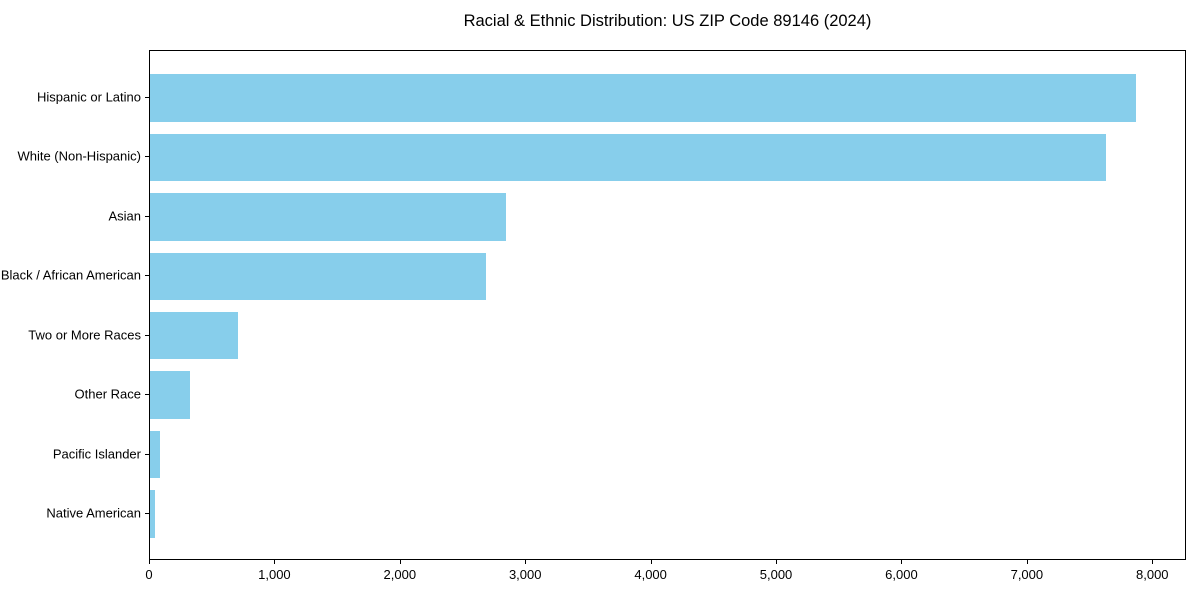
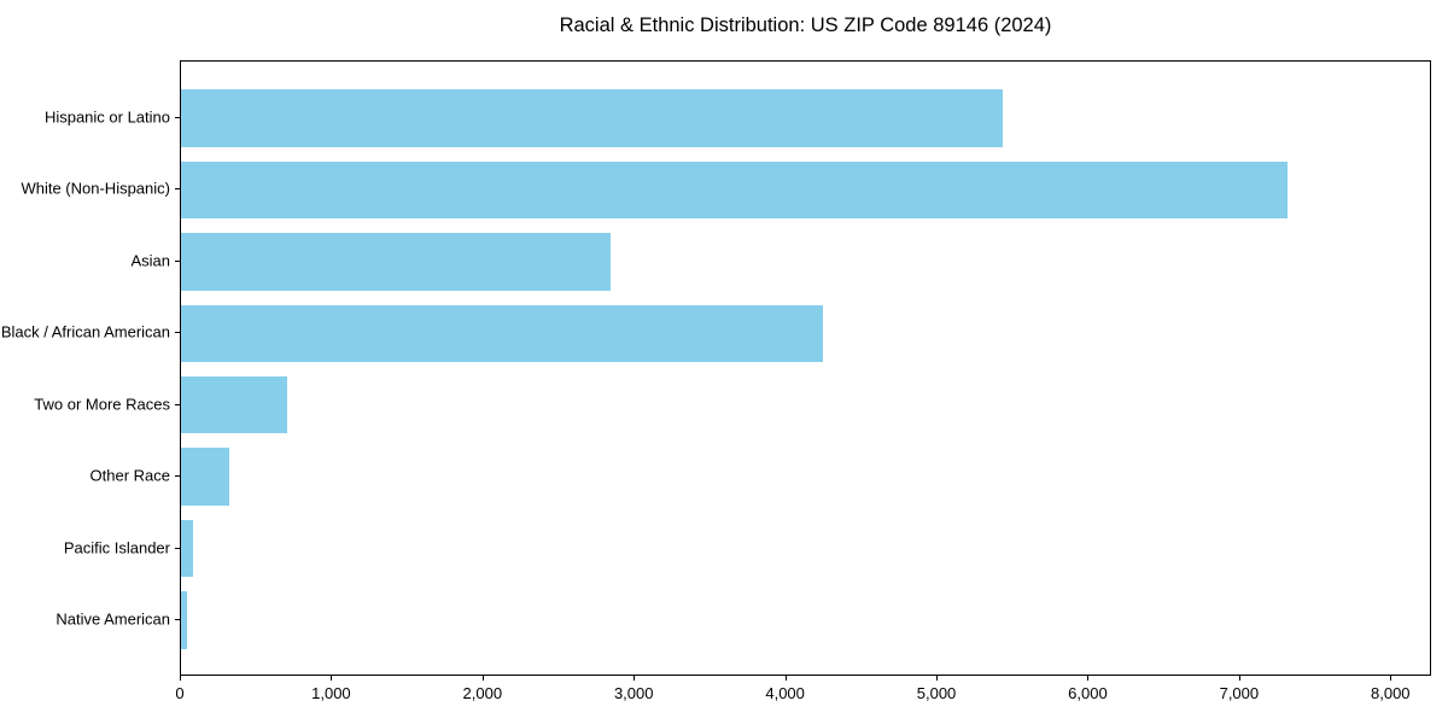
Hispanic or Latino: 7860 -> 5430
White (Non-Hispanic): 7620 -> 7310
Black / African American: 2680 -> 4240
